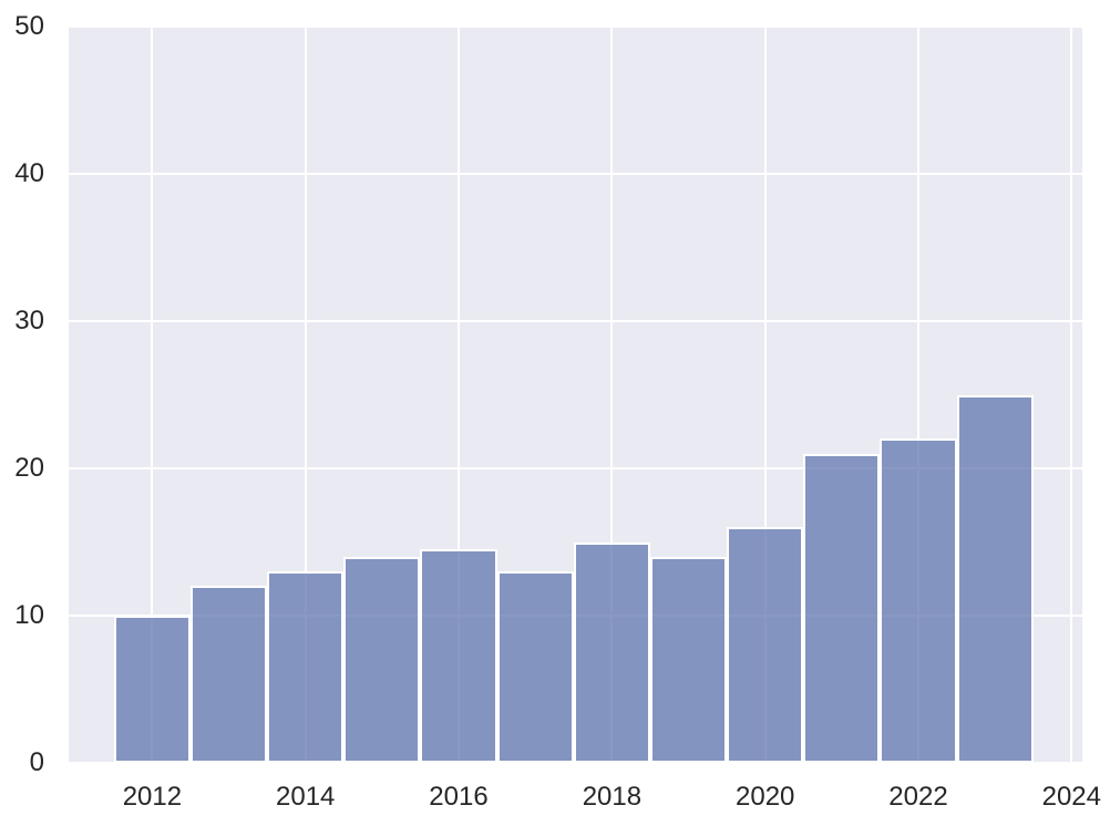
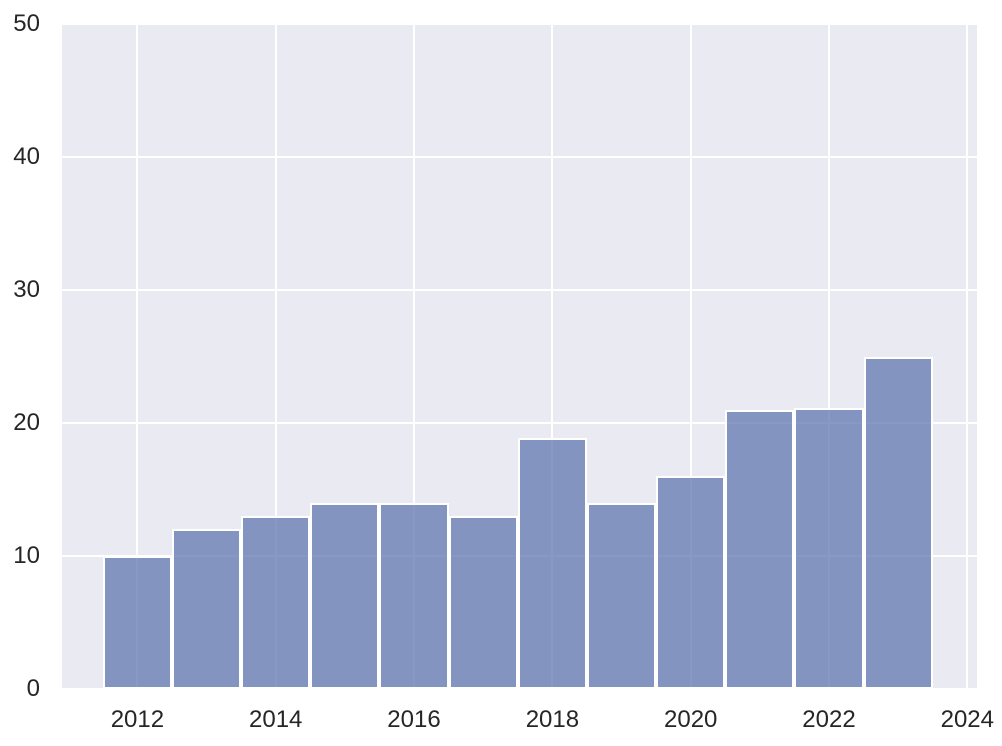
2016: 14.5 -> 14.0
2018: 15.0 -> 18.9
2022: 22.0 -> 21.1
